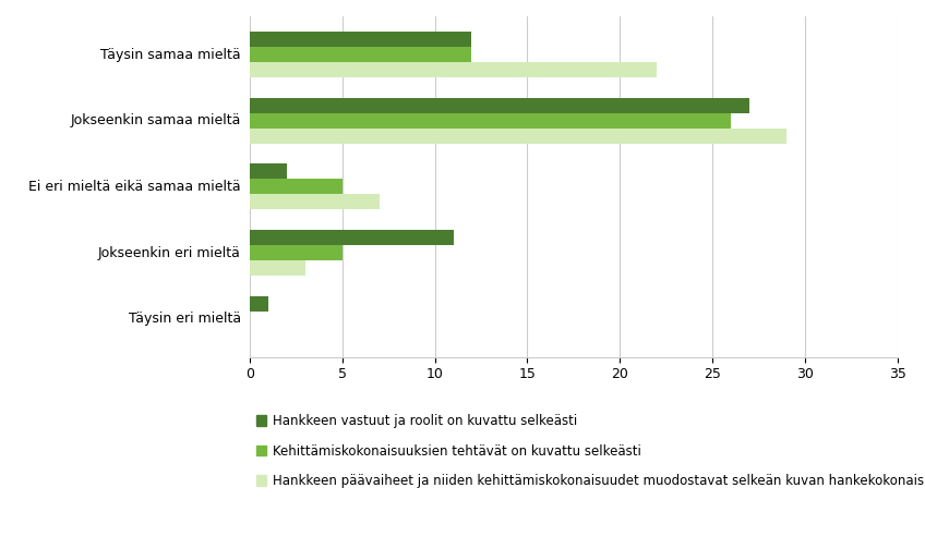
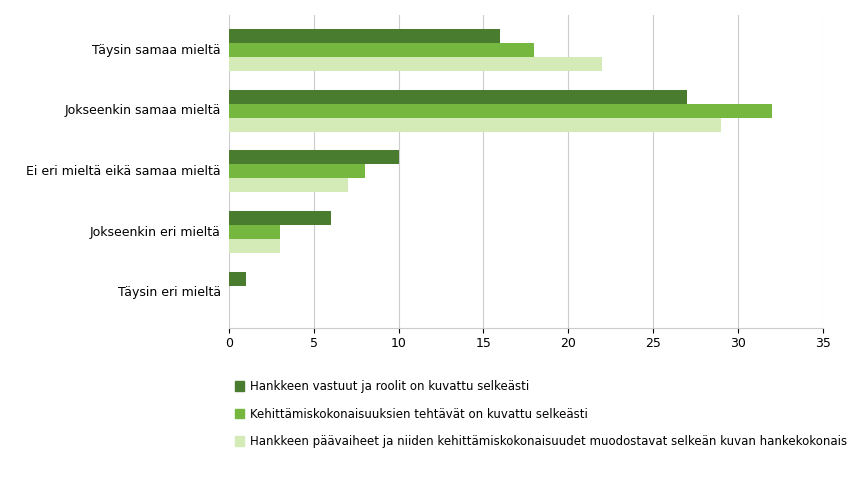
Hankkeen vastuut ja roolit on kuvattu selkeästi/Täysin samaa mieltä: 12 -> 16
Kehittämiskokonaisuuksien tehtävät on kuvattu selkeästi/Täysin samaa mieltä: 12 -> 18
Kehittämiskokonaisuuksien tehtävät on kuvattu selkeästi/Jokseenkin samaa mieltä: 26 -> 32
Hankkeen vastuut ja roolit on kuvattu selkeästi/Ei eri mieltä eikä samaa mieltä: 2 -> 10
Kehittämiskokonaisuuksien tehtävät on kuvattu selkeästi/Ei eri mieltä eikä samaa mieltä: 5 -> 8
Hankkeen vastuut ja roolit on kuvattu selkeästi/Jokseenkin eri mieltä: 11 -> 6
Kehittämiskokonaisuuksien tehtävät on kuvattu selkeästi/Jokseenkin eri mieltä: 5 -> 3
